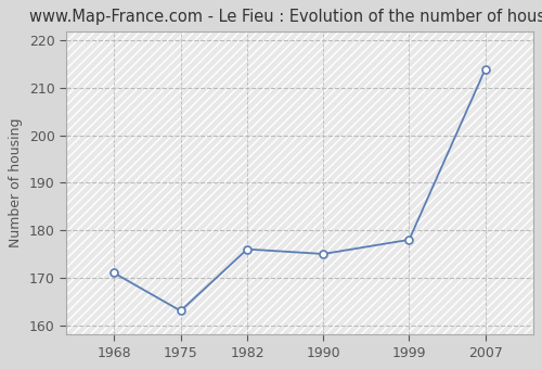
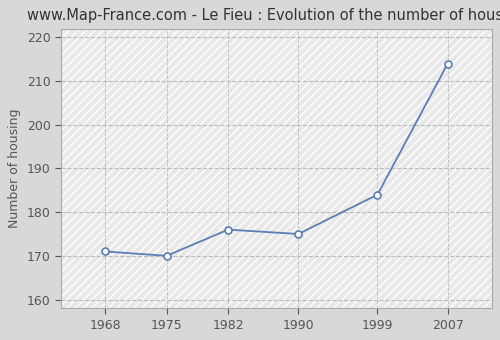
1975: 163 -> 170
1999: 178 -> 184
